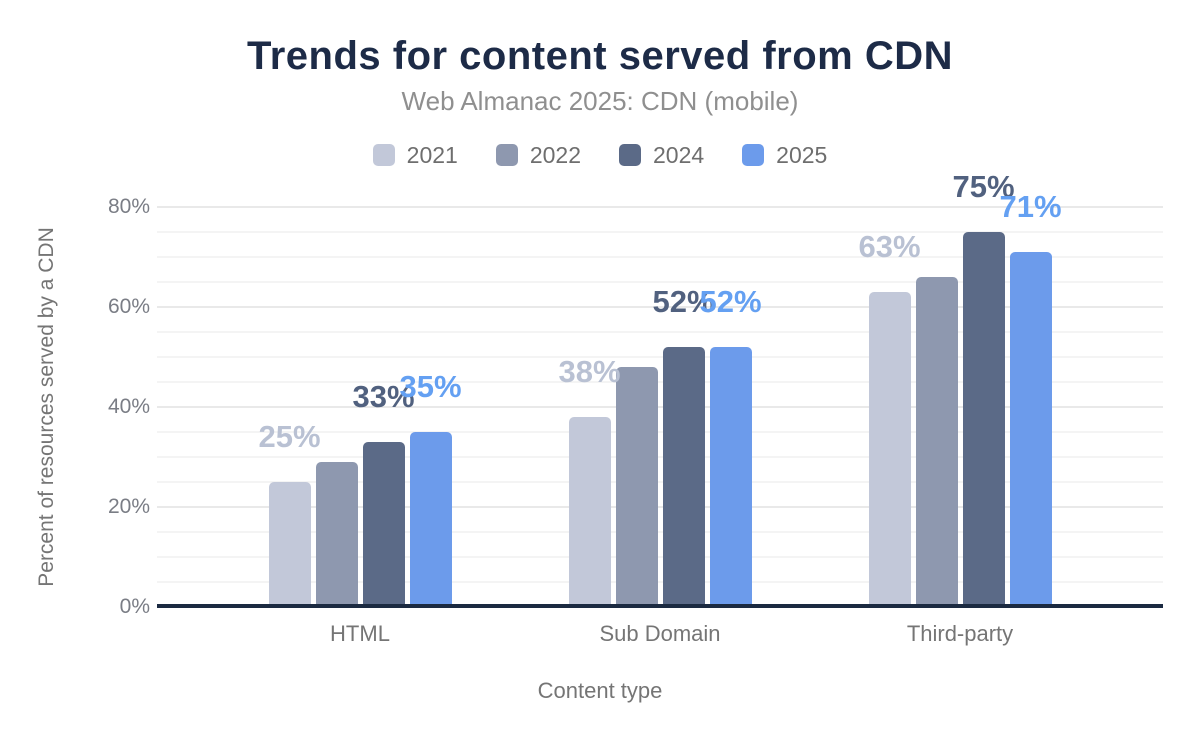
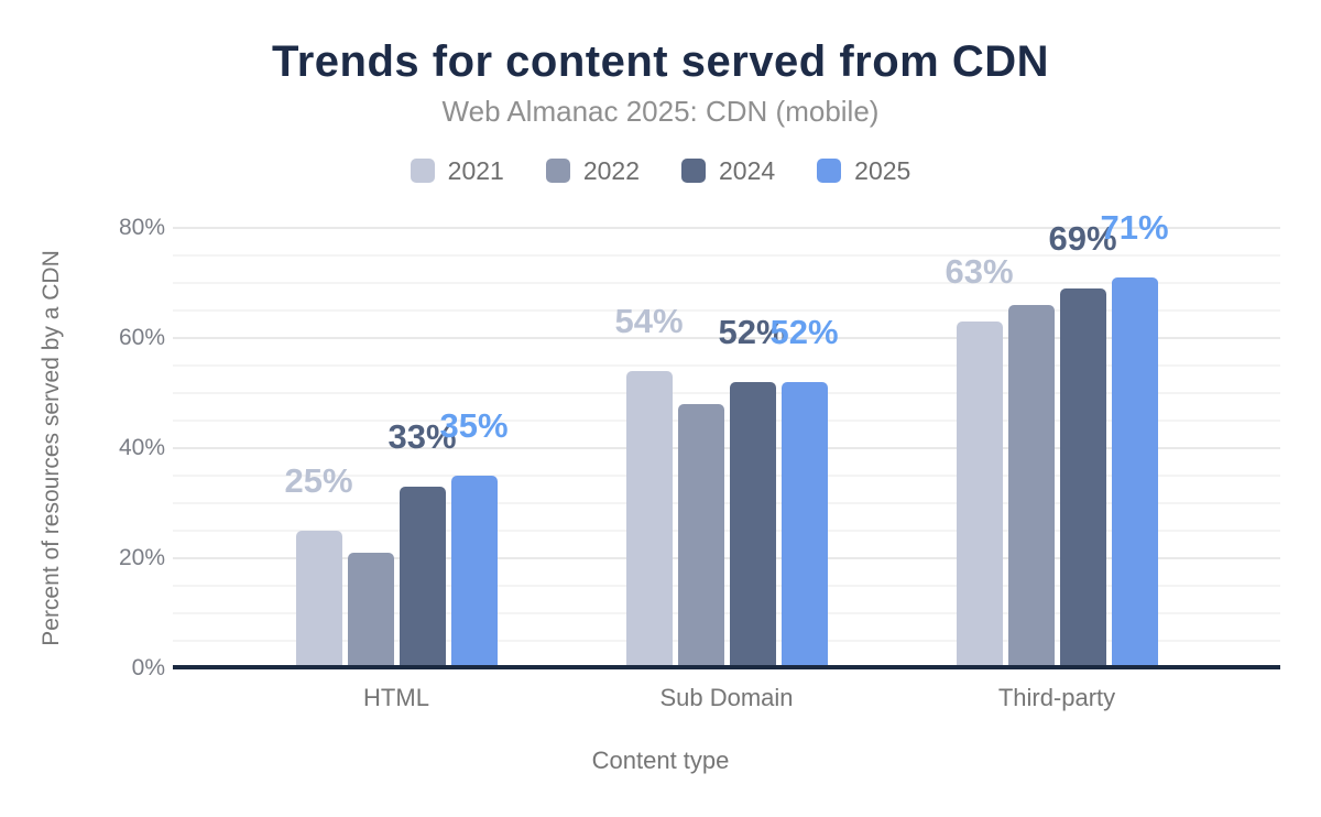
2022/HTML: 29% -> 21%
2021/Sub Domain: 38% -> 54%
2024/Third-party: 75% -> 69%
